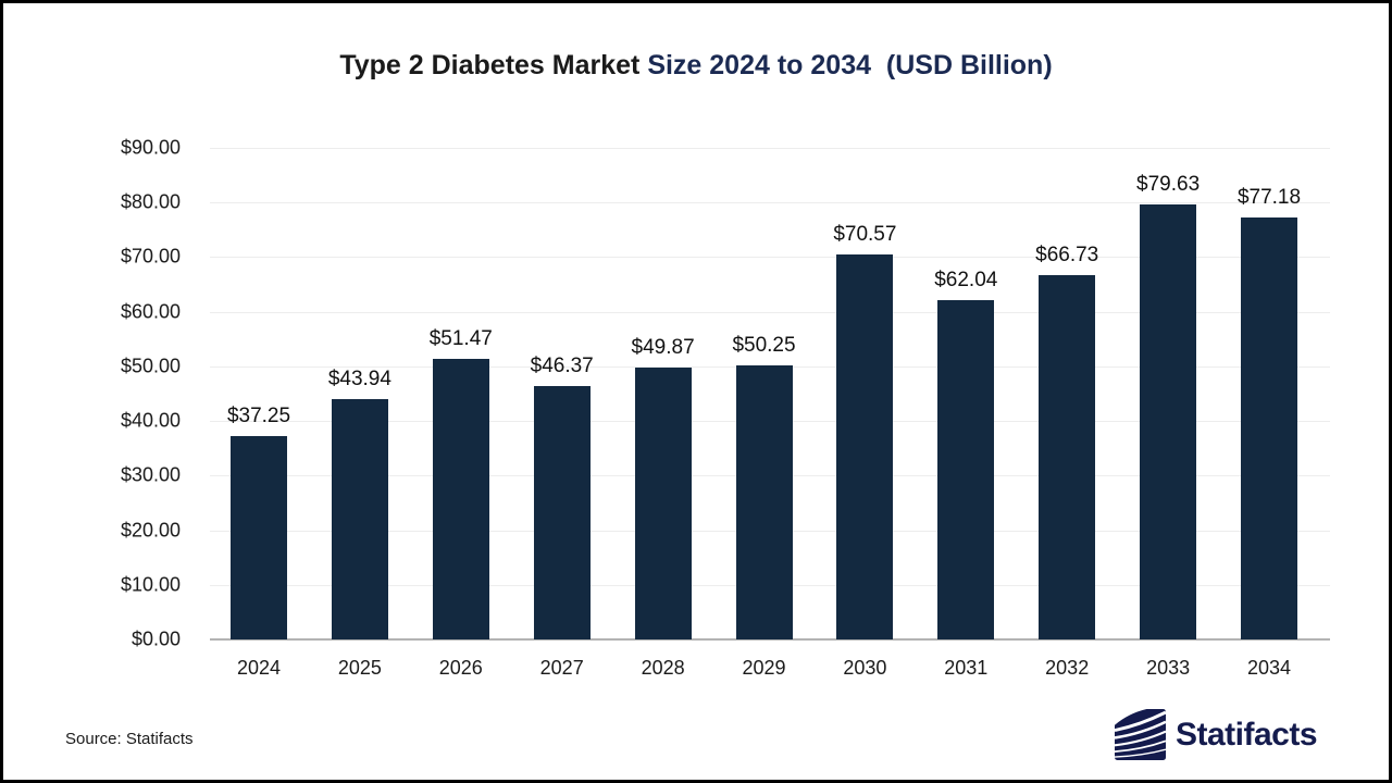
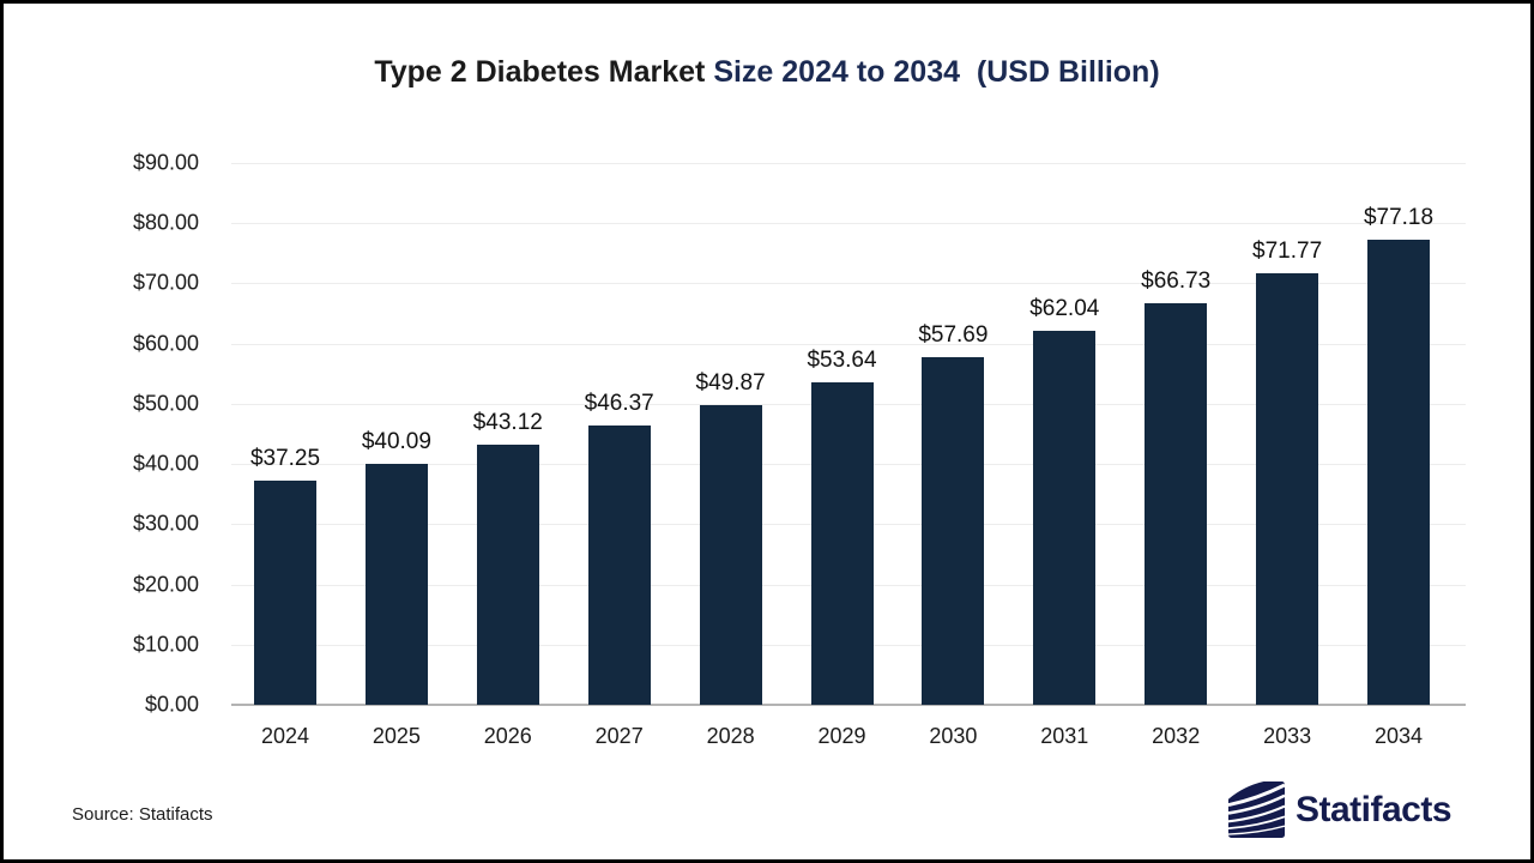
2025: $43.94 -> $40.09
2026: $51.47 -> $43.12
2029: $50.25 -> $53.64
2030: $70.57 -> $57.69
2033: $79.63 -> $71.77
